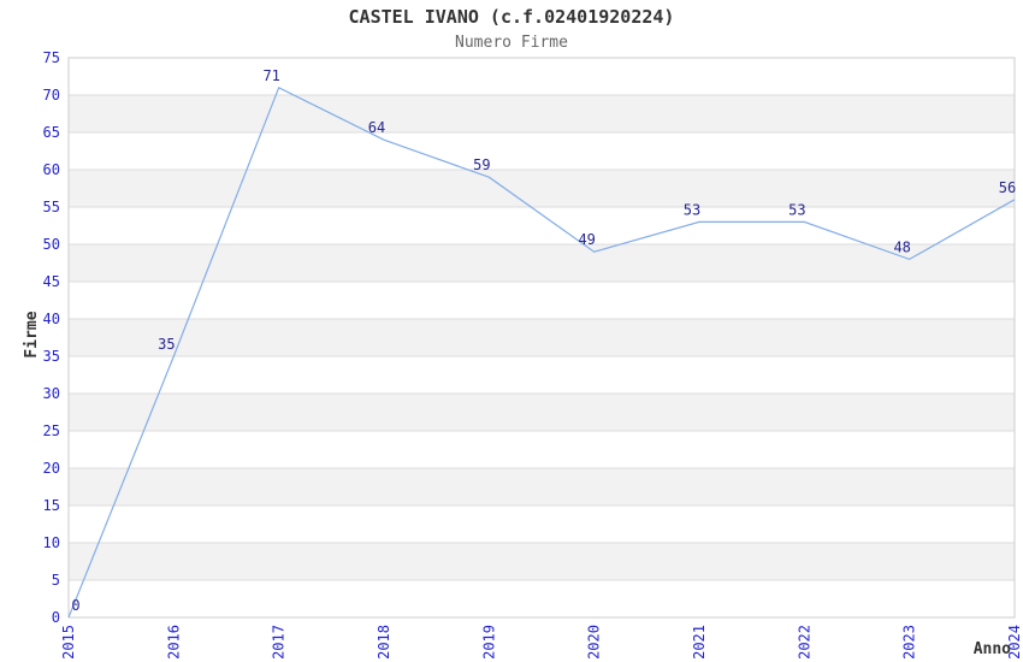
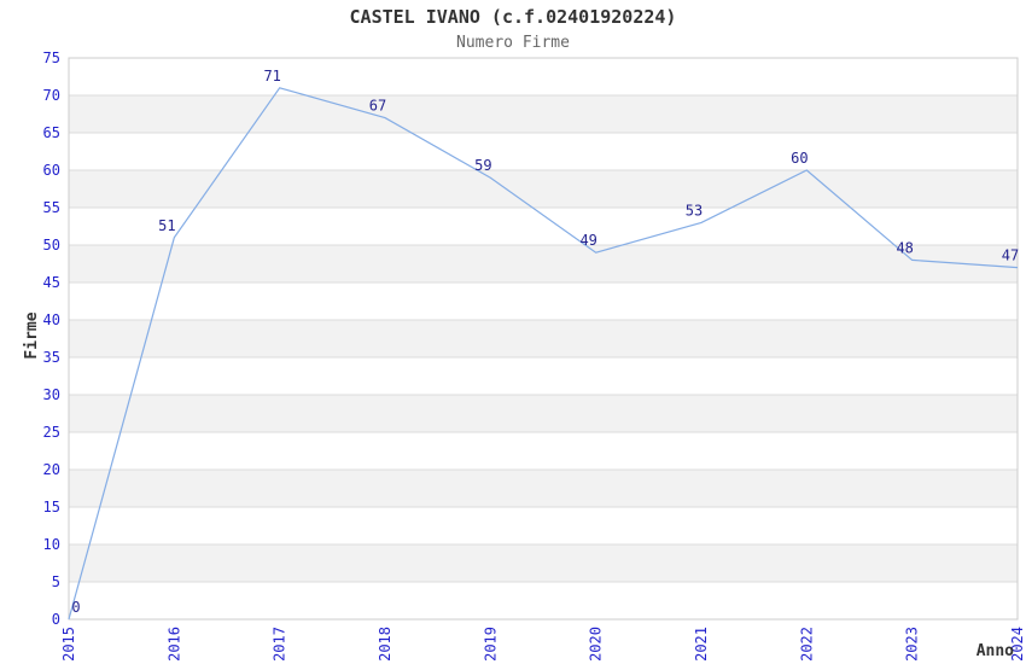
2016: 35 -> 51
2018: 64 -> 67
2022: 53 -> 60
2024: 56 -> 47
